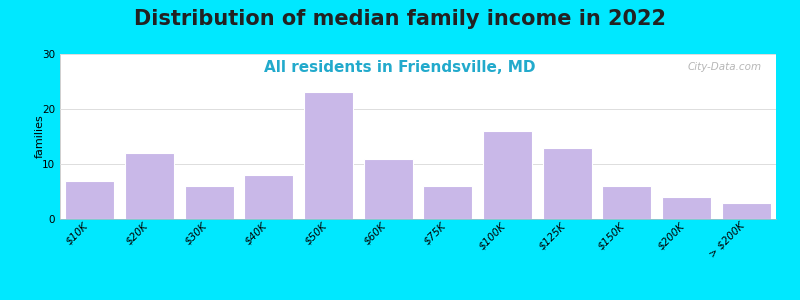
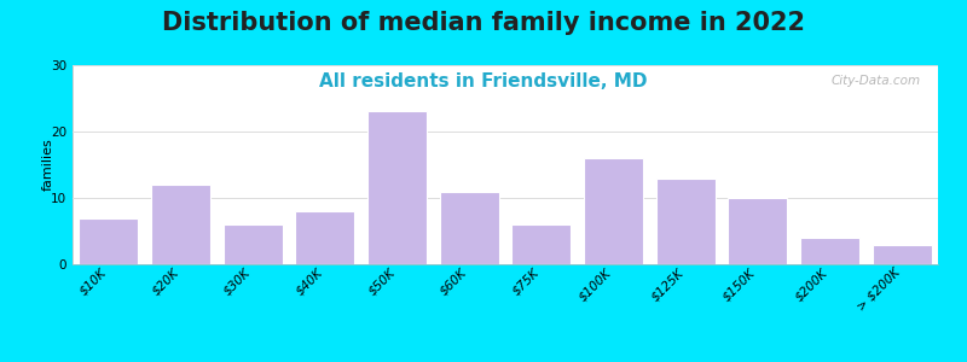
$150K: 6 -> 10
